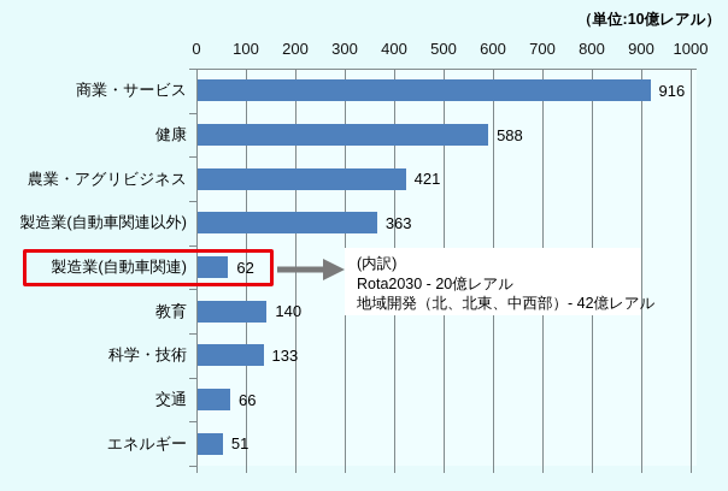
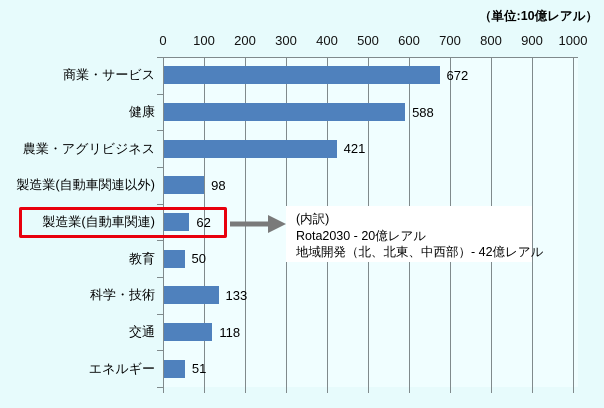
商業・サービス: 916 -> 672
製造業(自動車関連以外): 363 -> 98
教育: 140 -> 50
交通: 66 -> 118
